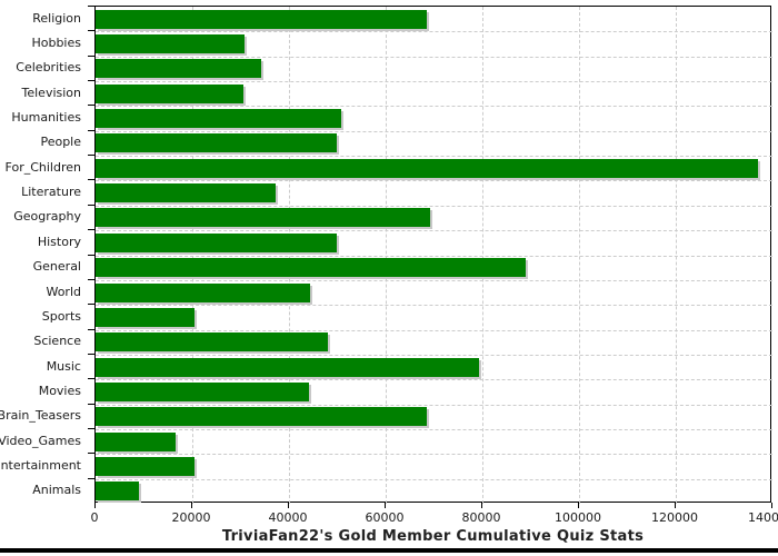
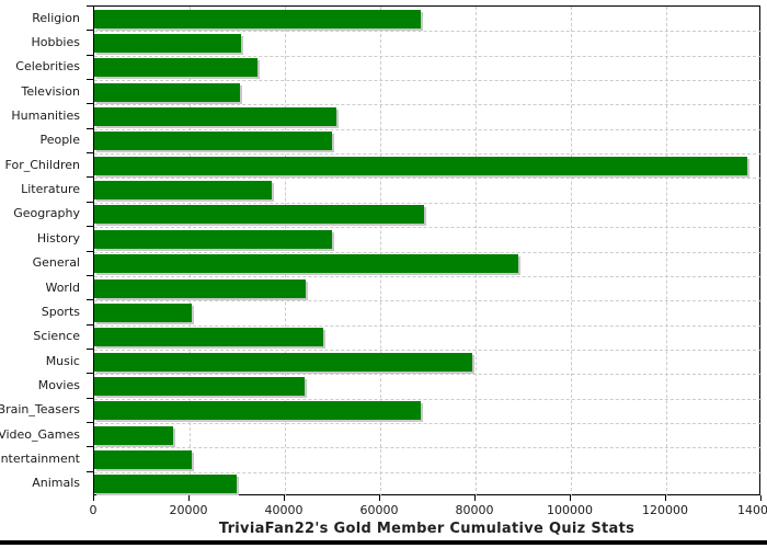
Animals: 9000 -> 30000
